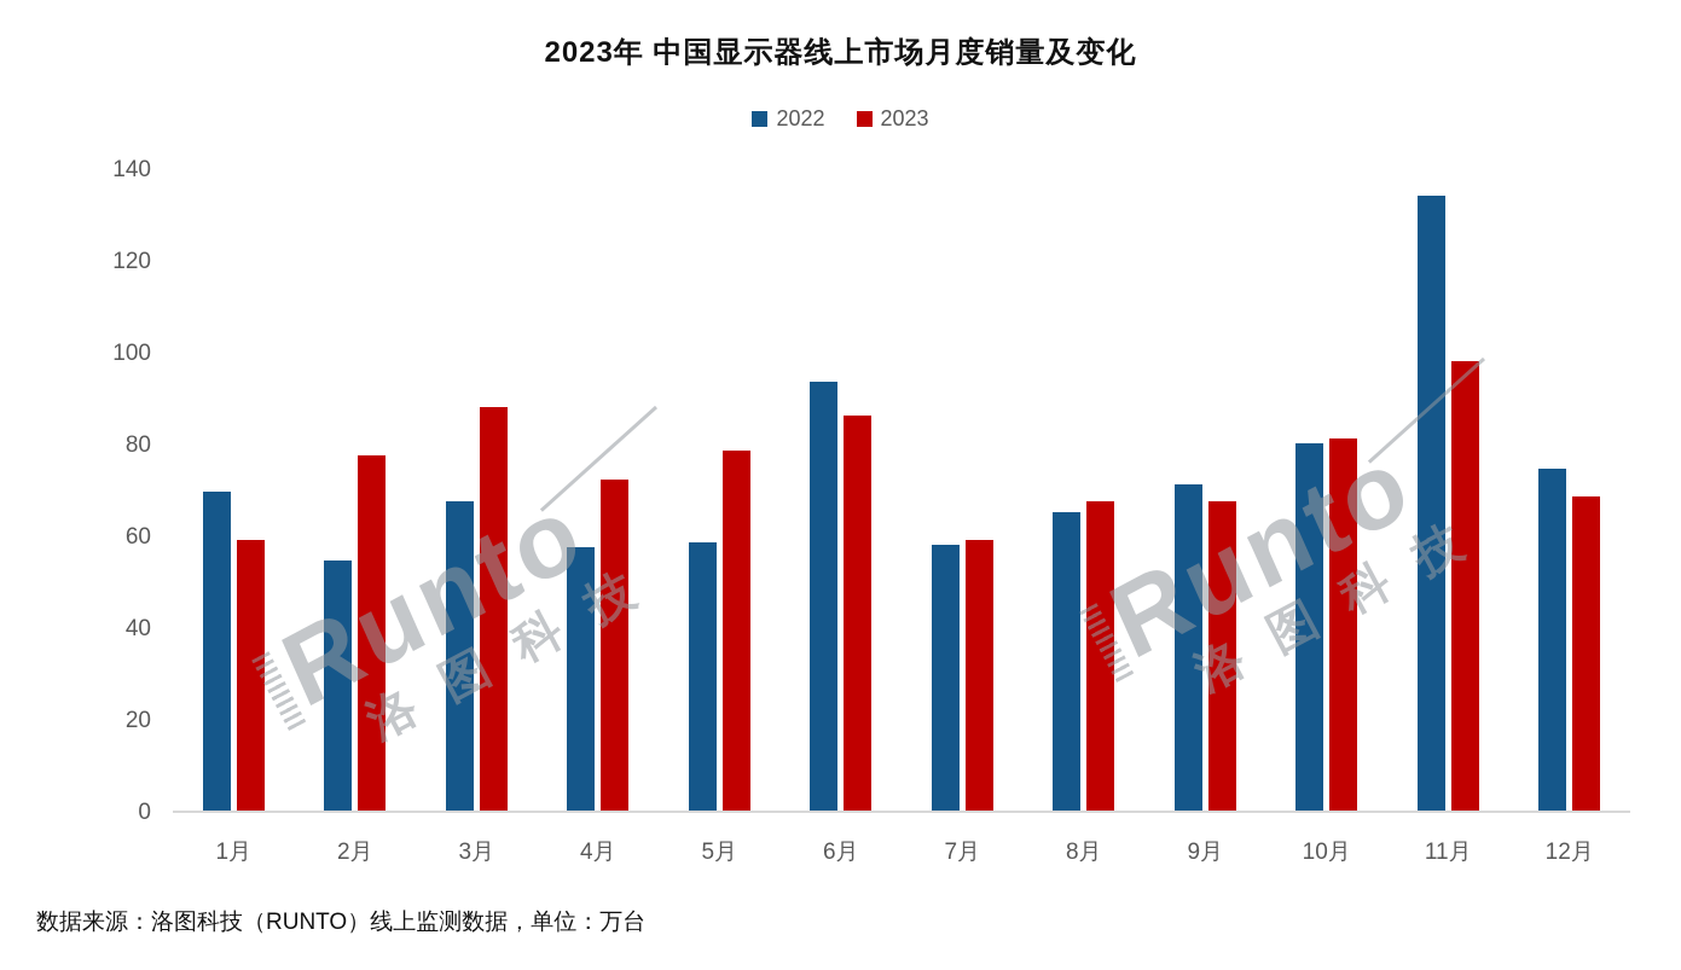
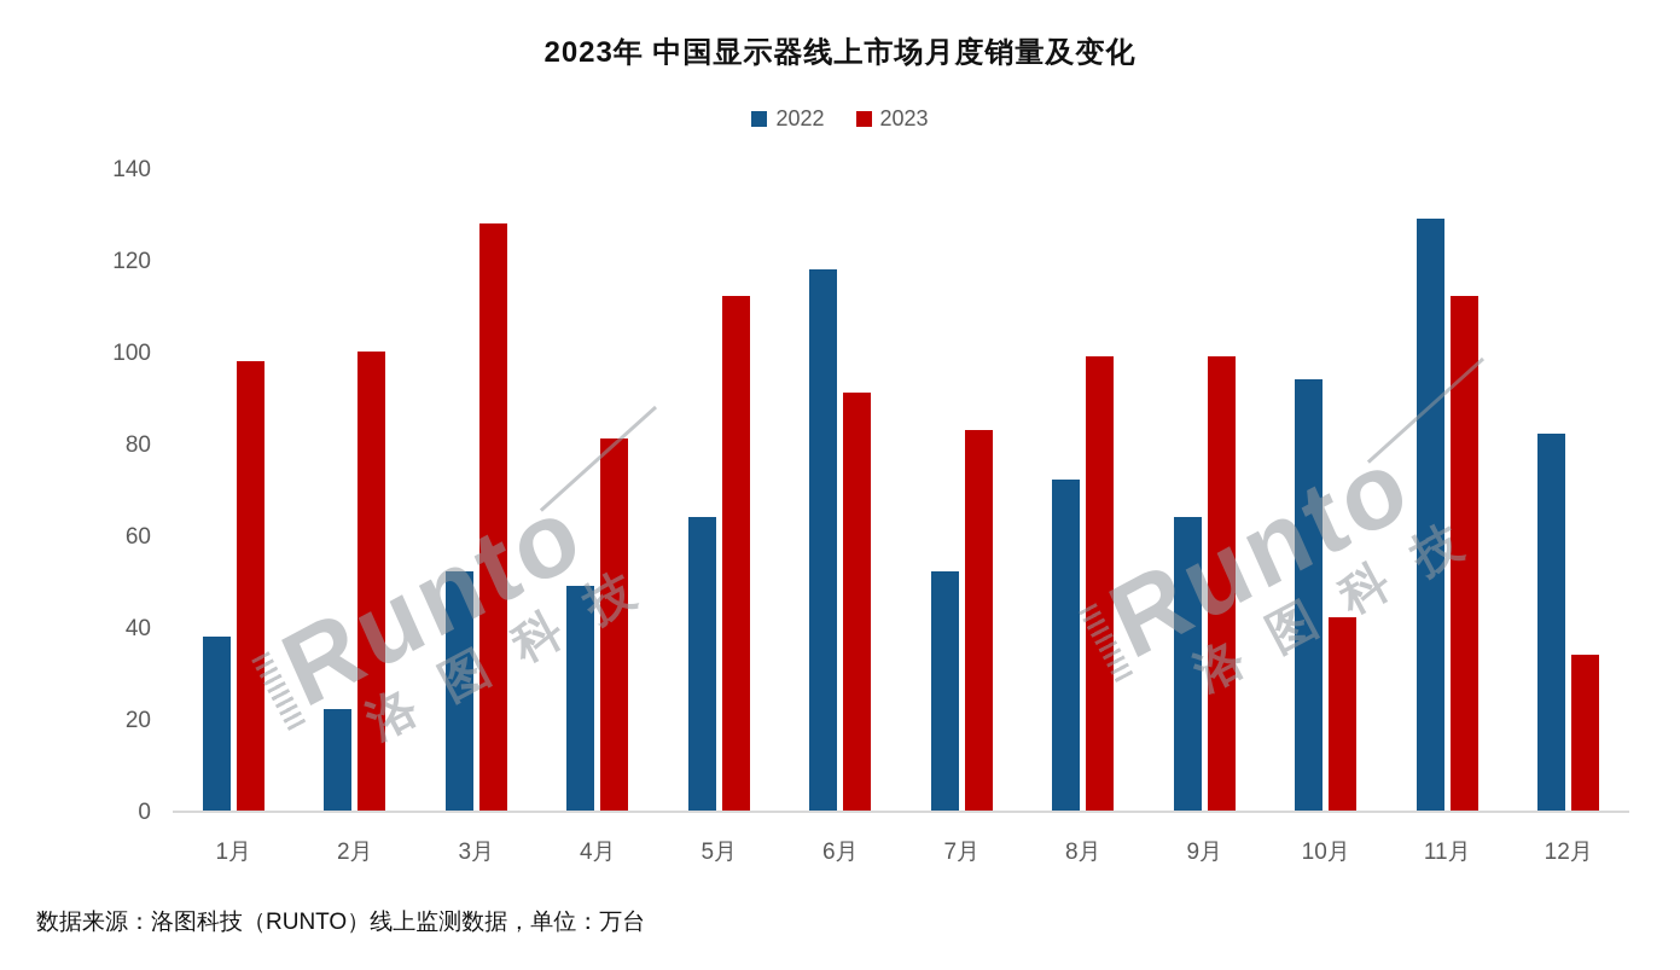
2022/1月: 70 -> 38
2023/1月: 59 -> 98
2022/2月: 54 -> 22
2023/2月: 78 -> 100
2022/3月: 68 -> 52
2023/3月: 88 -> 128
2022/4月: 58 -> 49
2023/4月: 72 -> 81
2022/5月: 58 -> 64
2023/5月: 78 -> 112
2022/6月: 94 -> 118
2023/6月: 86 -> 91
2022/7月: 58 -> 52
2023/7月: 59 -> 83
2022/8月: 65 -> 72
2023/8月: 68 -> 99
2022/9月: 71 -> 64
2023/9月: 68 -> 99
2022/10月: 80 -> 94
2023/10月: 81 -> 42
2022/11月: 134 -> 129
2023/11月: 98 -> 112
2022/12月: 74 -> 82
2023/12月: 68 -> 34
